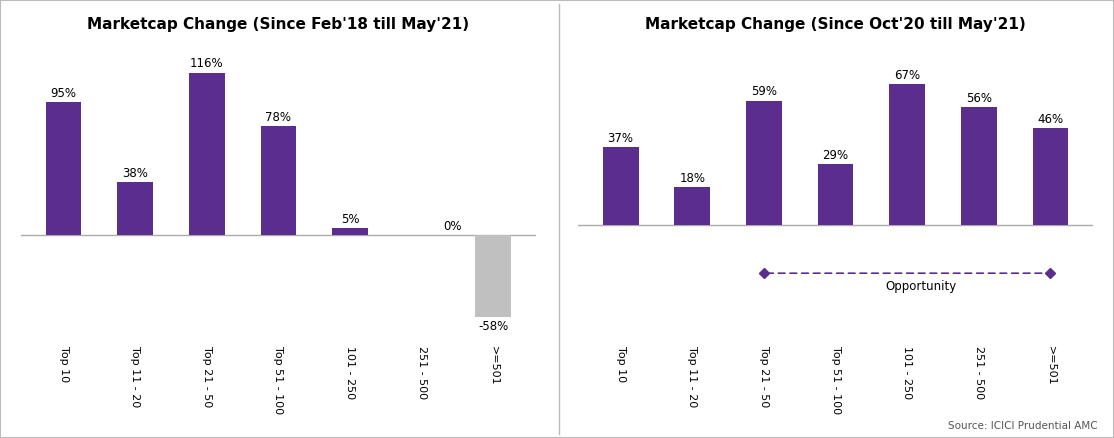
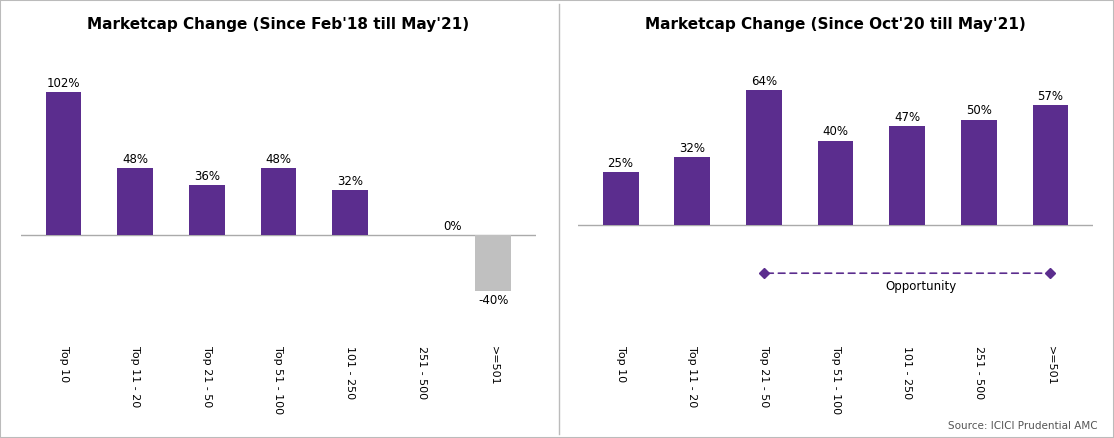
Marketcap Change (Since Feb'18 till May'21)/Top 10: 95% -> 102%
Marketcap Change (Since Feb'18 till May'21)/Top 11 - 20: 38% -> 48%
Marketcap Change (Since Feb'18 till May'21)/Top 21 - 50: 116% -> 36%
Marketcap Change (Since Feb'18 till May'21)/Top 51 - 100: 78% -> 48%
Marketcap Change (Since Feb'18 till May'21)/101 - 250: 5% -> 32%
Marketcap Change (Since Feb'18 till May'21)/>=501: -58% -> -40%
Marketcap Change (Since Oct'20 till May'21)/Top 10: 37% -> 25%
Marketcap Change (Since Oct'20 till May'21)/Top 11 - 20: 18% -> 32%
Marketcap Change (Since Oct'20 till May'21)/Top 21 - 50: 59% -> 64%
Marketcap Change (Since Oct'20 till May'21)/Top 51 - 100: 29% -> 40%
Marketcap Change (Since Oct'20 till May'21)/101 - 250: 67% -> 47%
Marketcap Change (Since Oct'20 till May'21)/251 - 500: 56% -> 50%
Marketcap Change (Since Oct'20 till May'21)/>=501: 46% -> 57%
